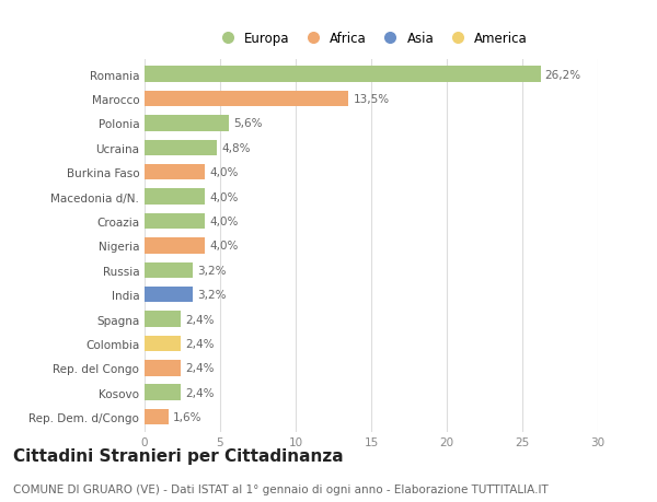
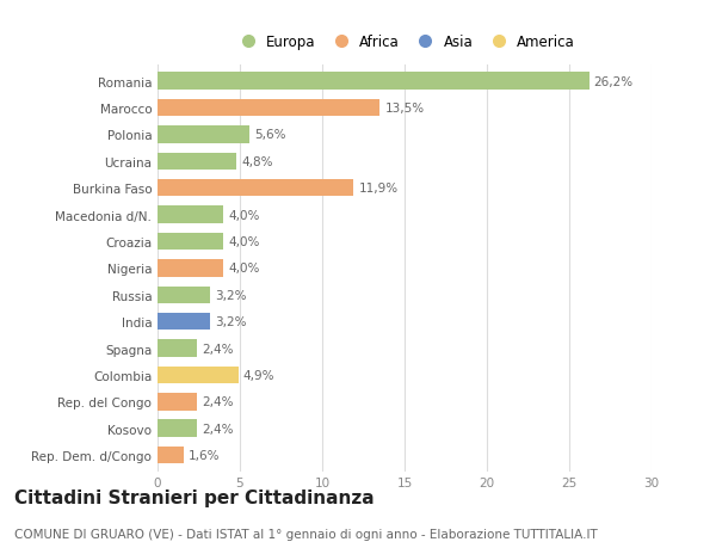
Burkina Faso: 4,0% -> 11,9%
Colombia: 2,4% -> 4,9%
